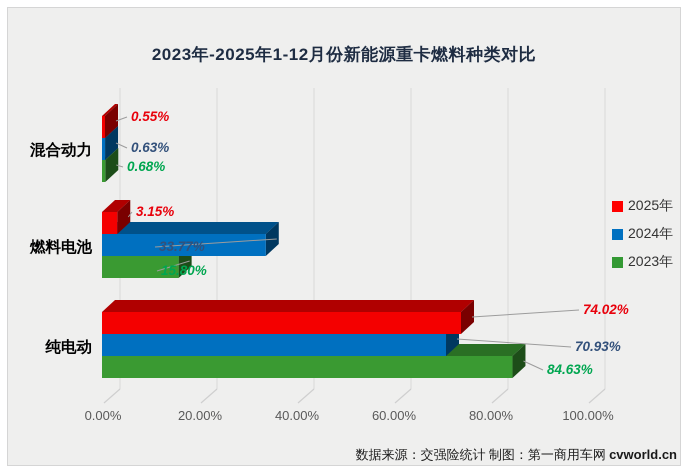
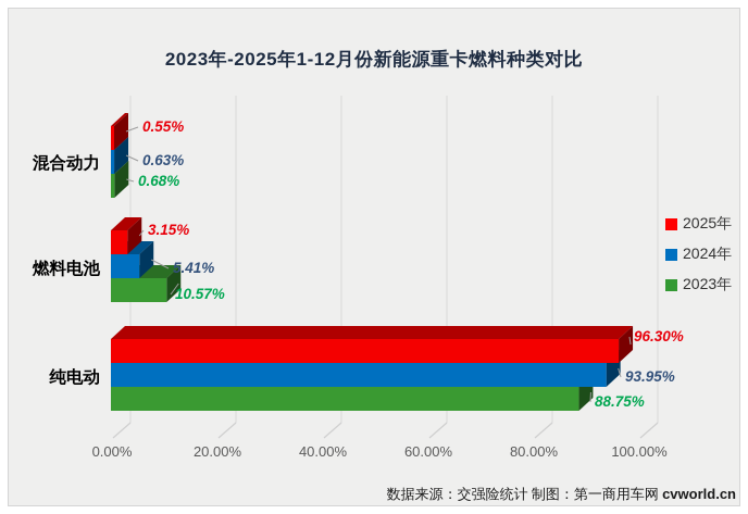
2024年/燃料电池: 33.77% -> 5.41%
2023年/燃料电池: 15.80% -> 10.57%
2025年/纯电动: 74.02% -> 96.30%
2024年/纯电动: 70.93% -> 93.95%
2023年/纯电动: 84.63% -> 88.75%
